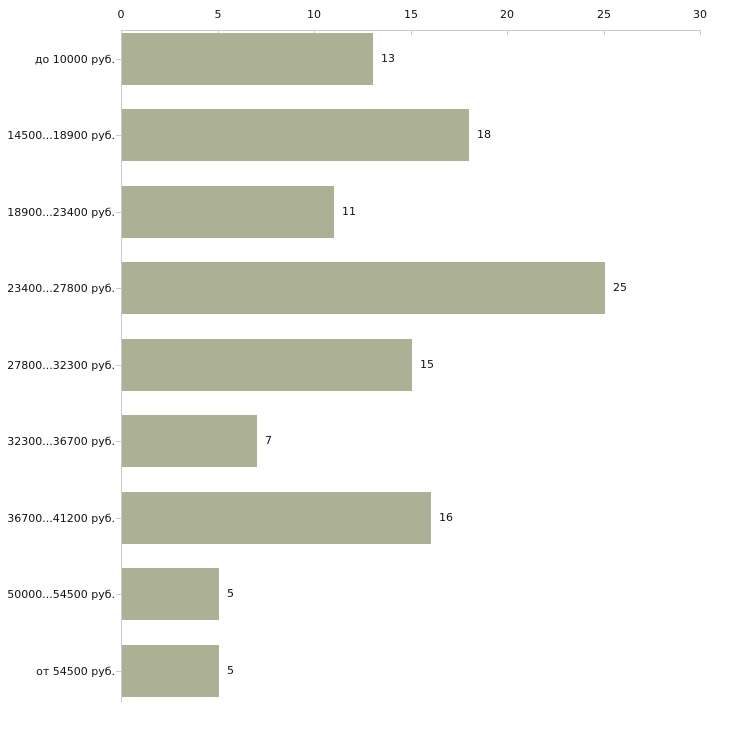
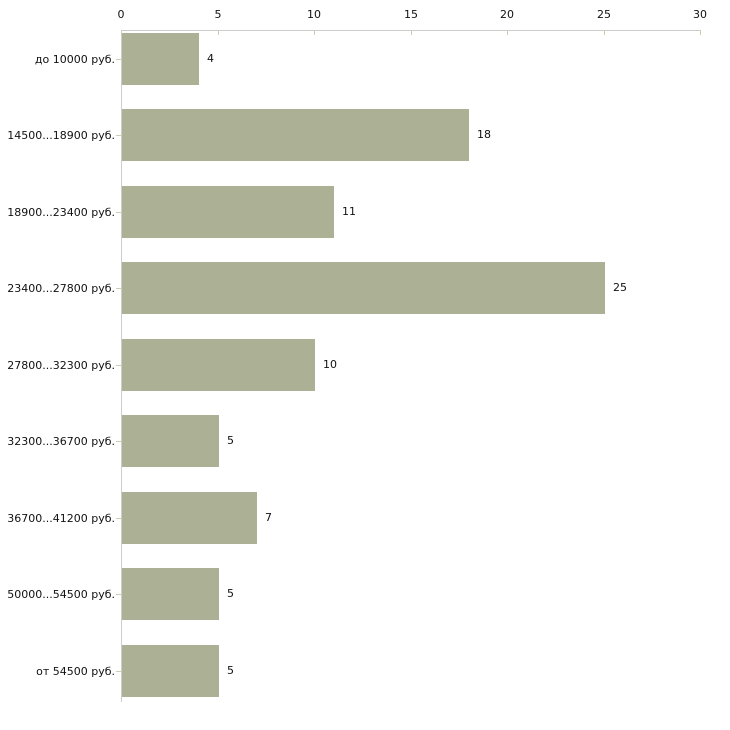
до 10000 руб.: 13 -> 4
27800...32300 руб.: 15 -> 10
32300...36700 руб.: 7 -> 5
36700...41200 руб.: 16 -> 7
